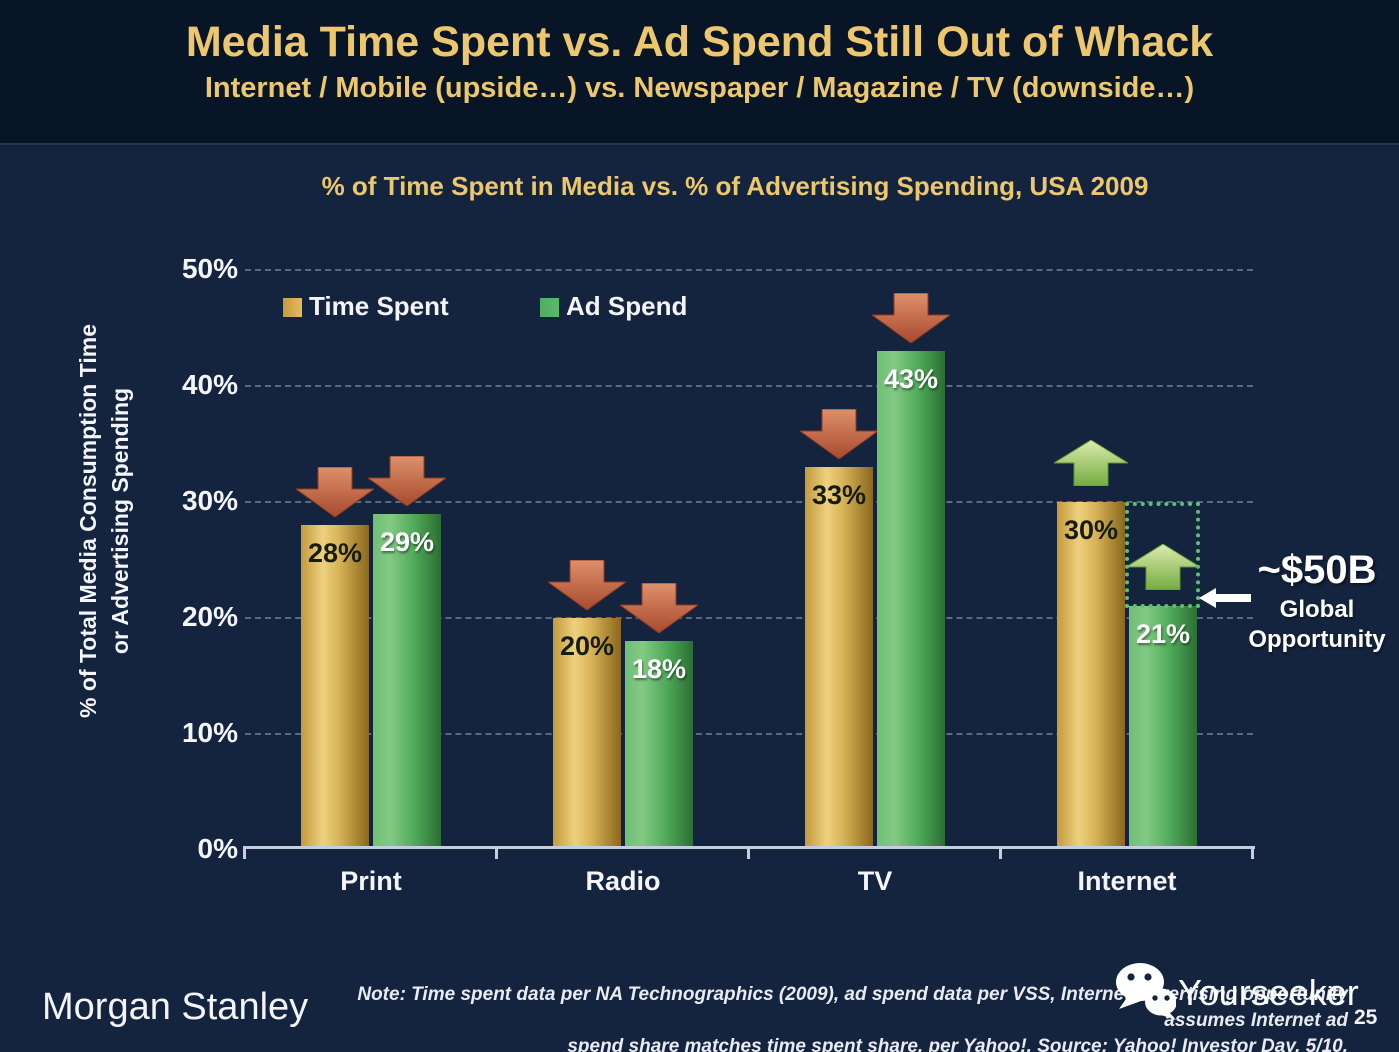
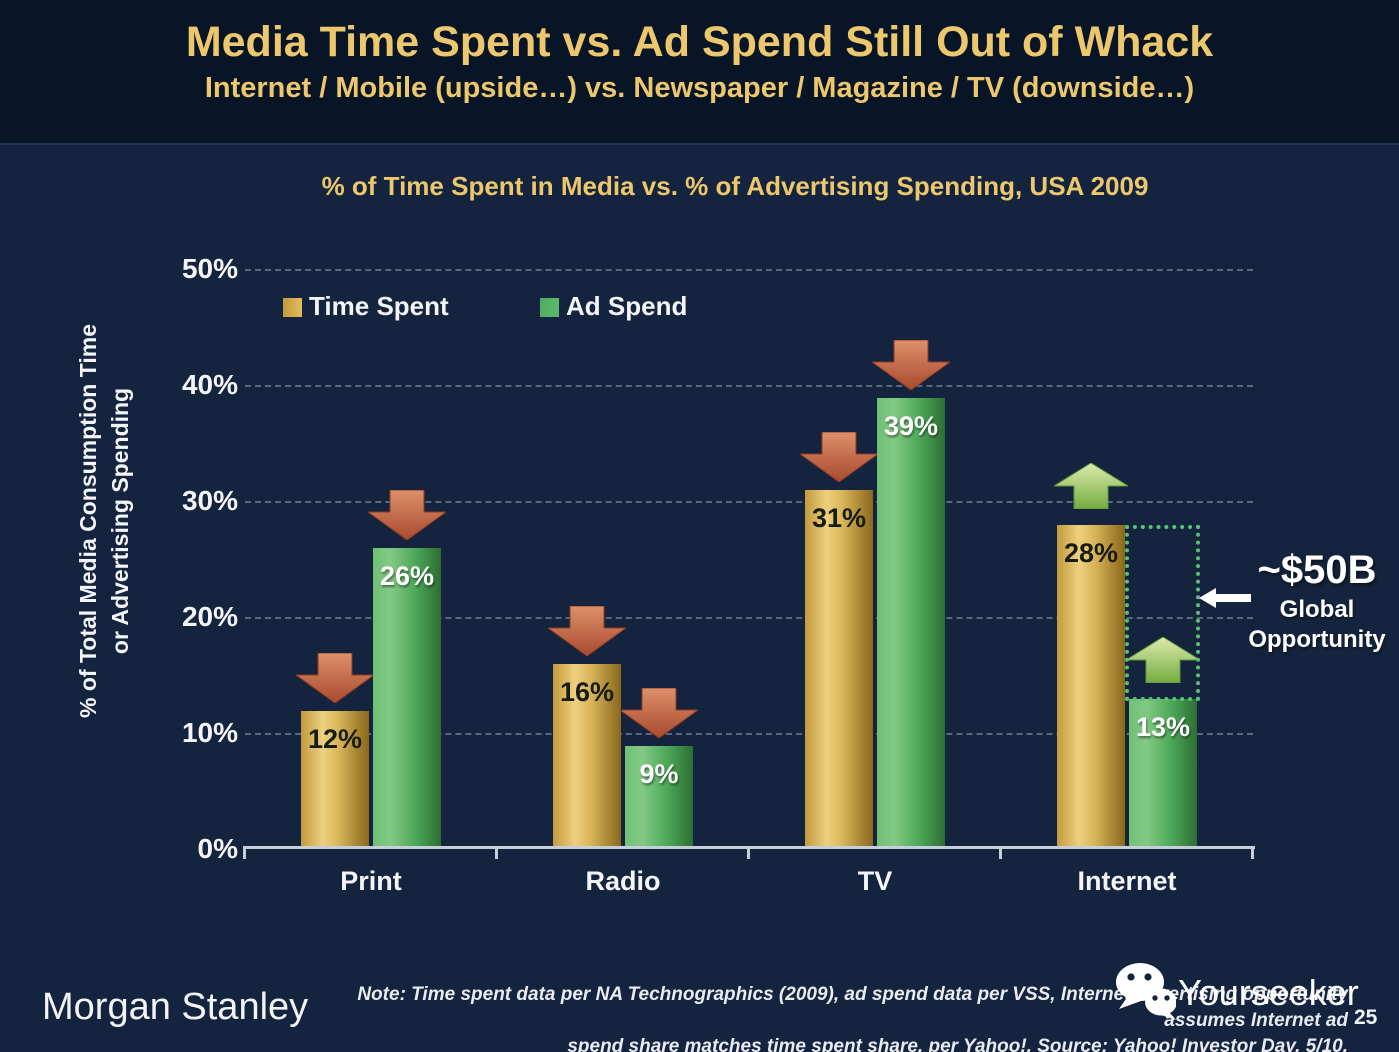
Time Spent/Print: 28% -> 12%
Ad Spend/Print: 29% -> 26%
Time Spent/Radio: 20% -> 16%
Ad Spend/Radio: 18% -> 9%
Time Spent/TV: 33% -> 31%
Ad Spend/TV: 43% -> 39%
Time Spent/Internet: 30% -> 28%
Ad Spend/Internet: 21% -> 13%
